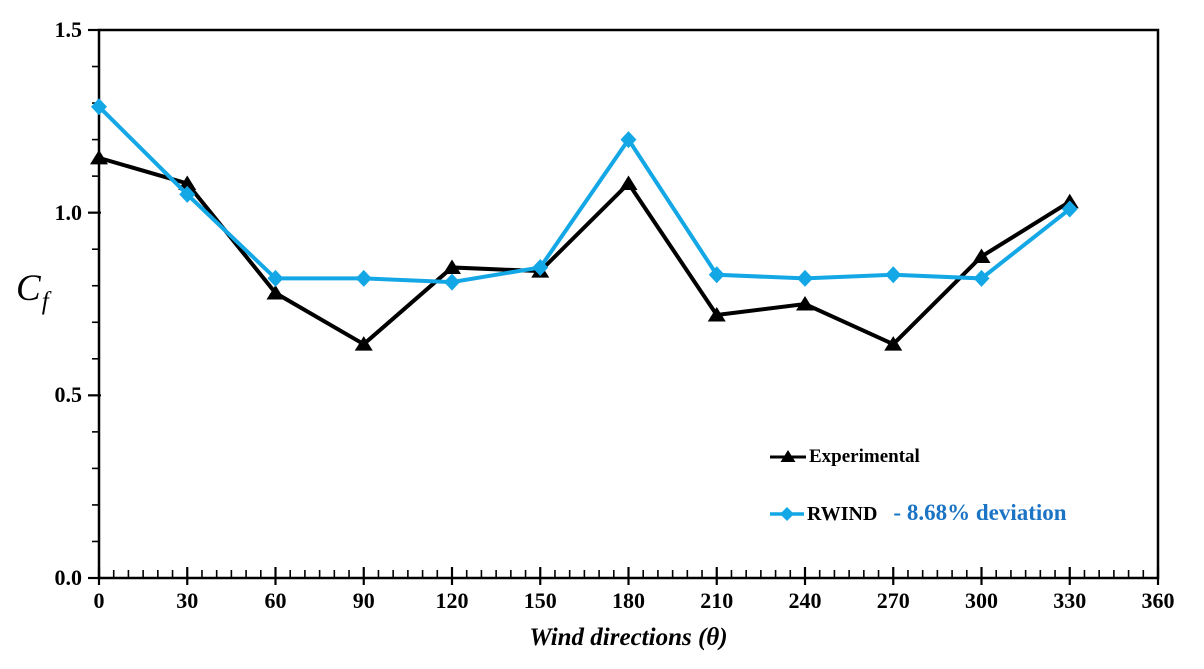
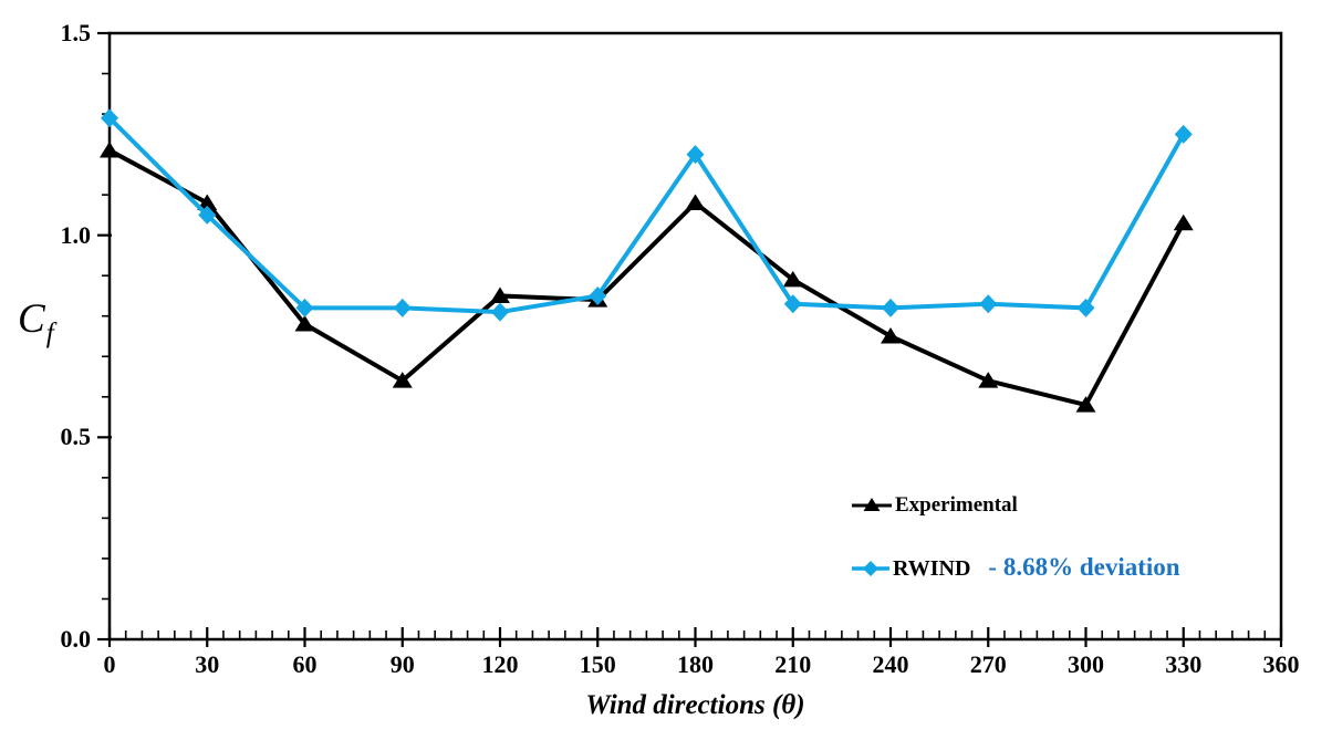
Experimental/0: 1.15 -> 1.21
Experimental/210: 0.72 -> 0.89
Experimental/300: 0.88 -> 0.58
RWIND/330: 1.01 -> 1.25
